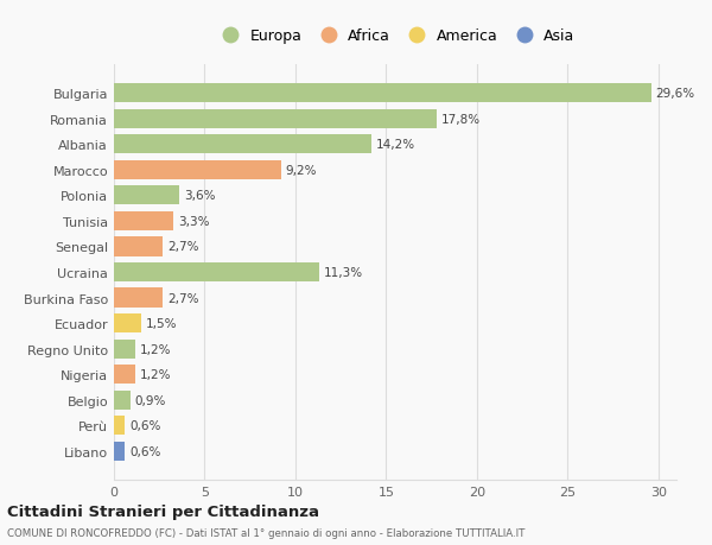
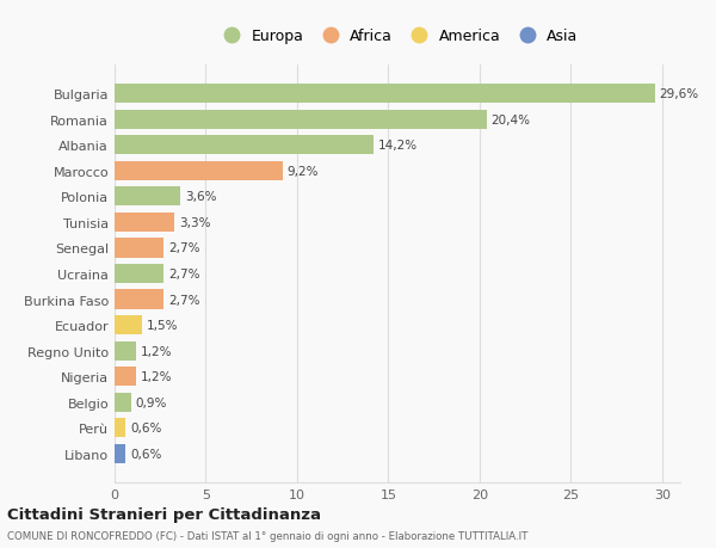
Romania: 17,8% -> 20,4%
Ucraina: 11,3% -> 2,7%
